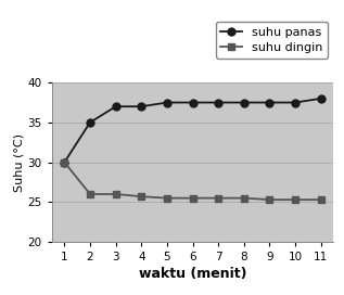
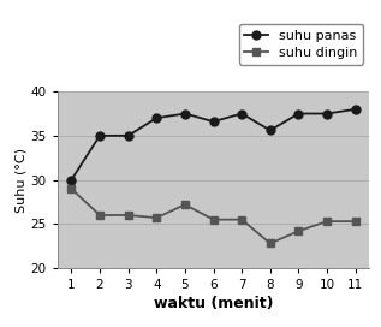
suhu dingin/1: 30.0 -> 29.0
suhu panas/3: 37.0 -> 35.0
suhu dingin/5: 25.5 -> 27.2
suhu panas/6: 37.5 -> 36.6
suhu panas/8: 37.5 -> 35.6
suhu dingin/8: 25.5 -> 22.8
suhu dingin/9: 25.3 -> 24.2
